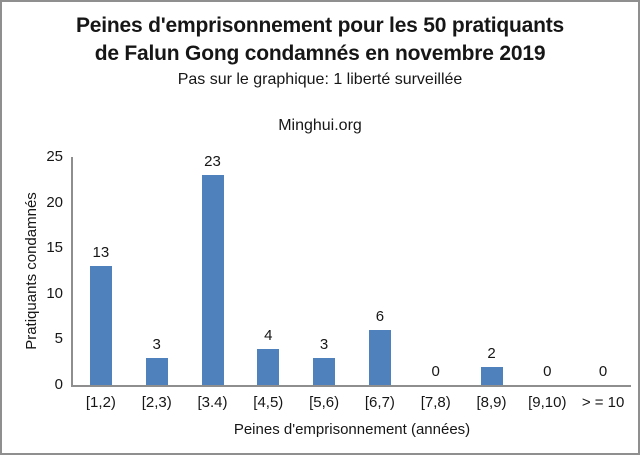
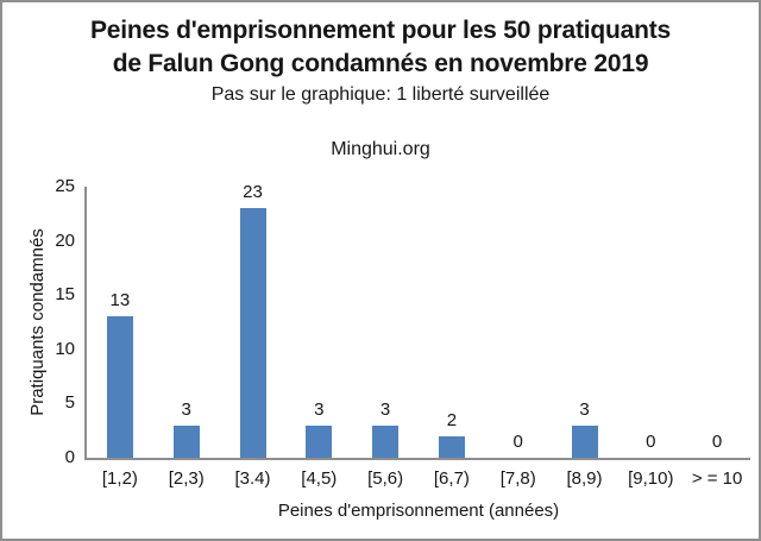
[4,5): 4 -> 3
[6,7): 6 -> 2
[8,9): 2 -> 3
